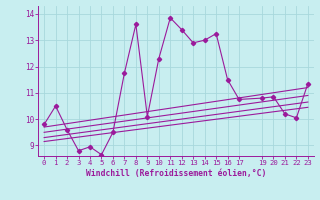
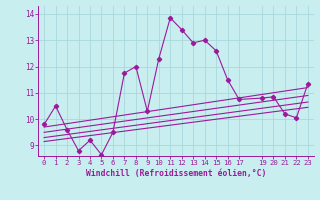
4: 8.95 -> 9.20
8: 13.60 -> 12.00
9: 10.10 -> 10.30
15: 13.25 -> 12.60
